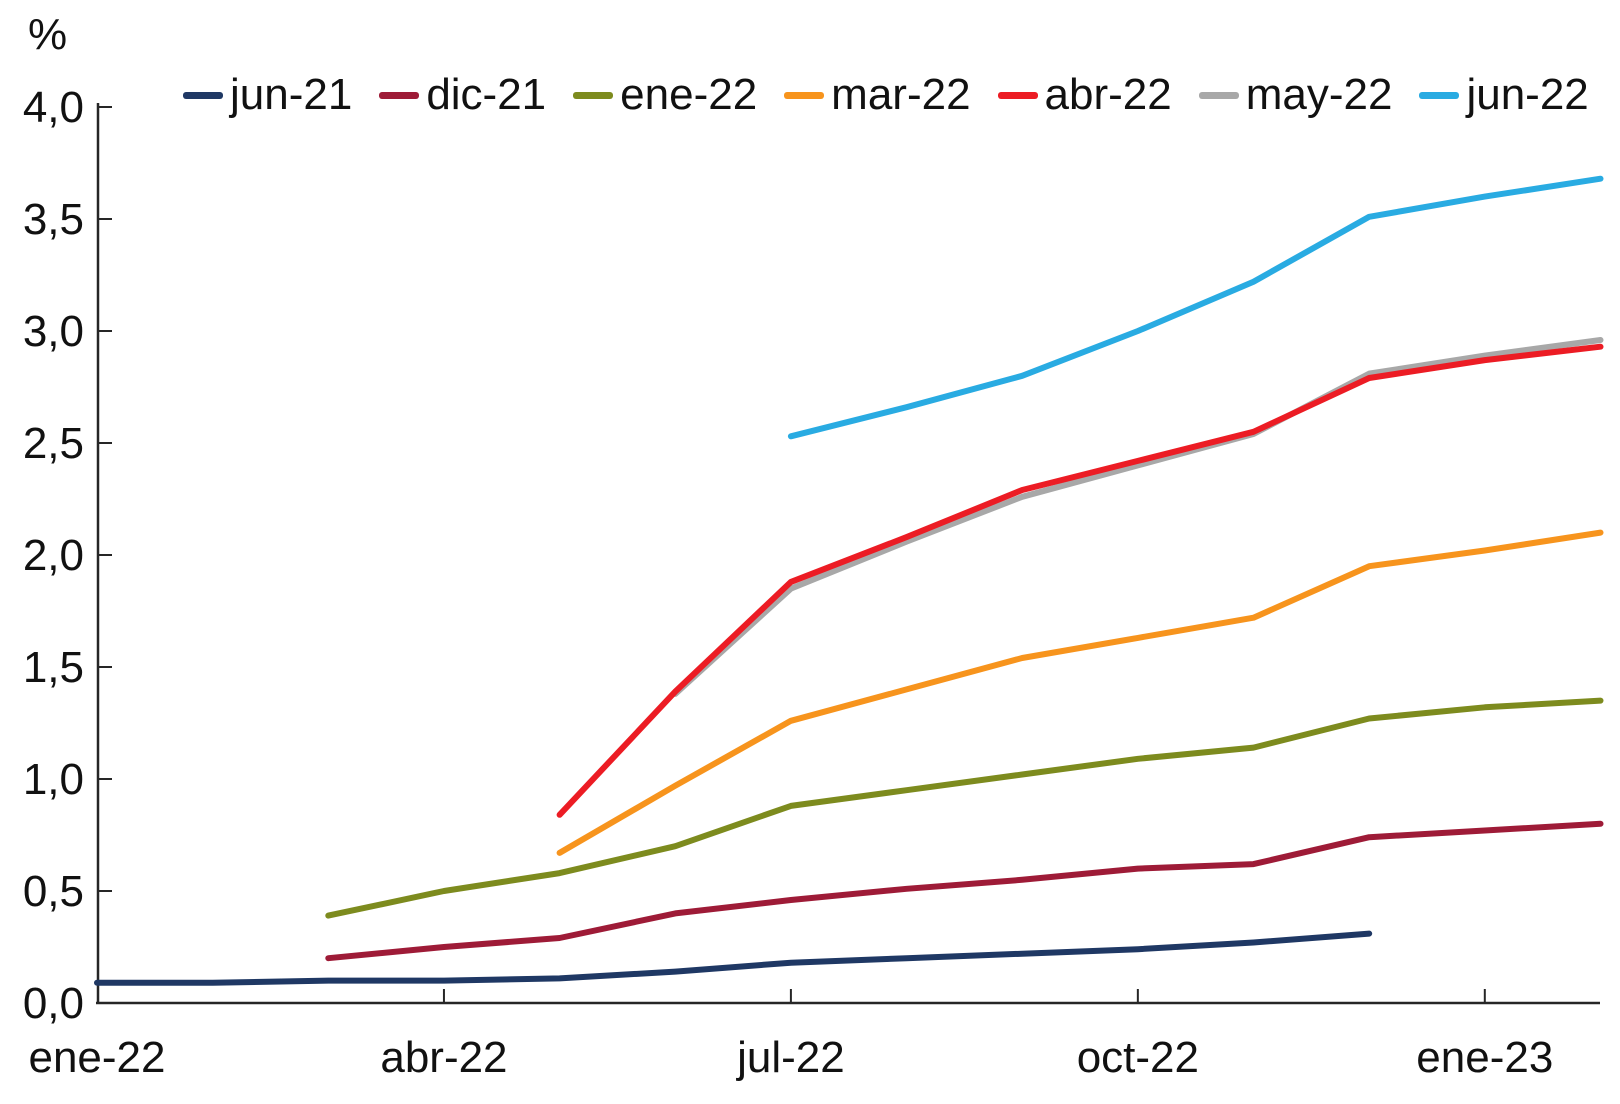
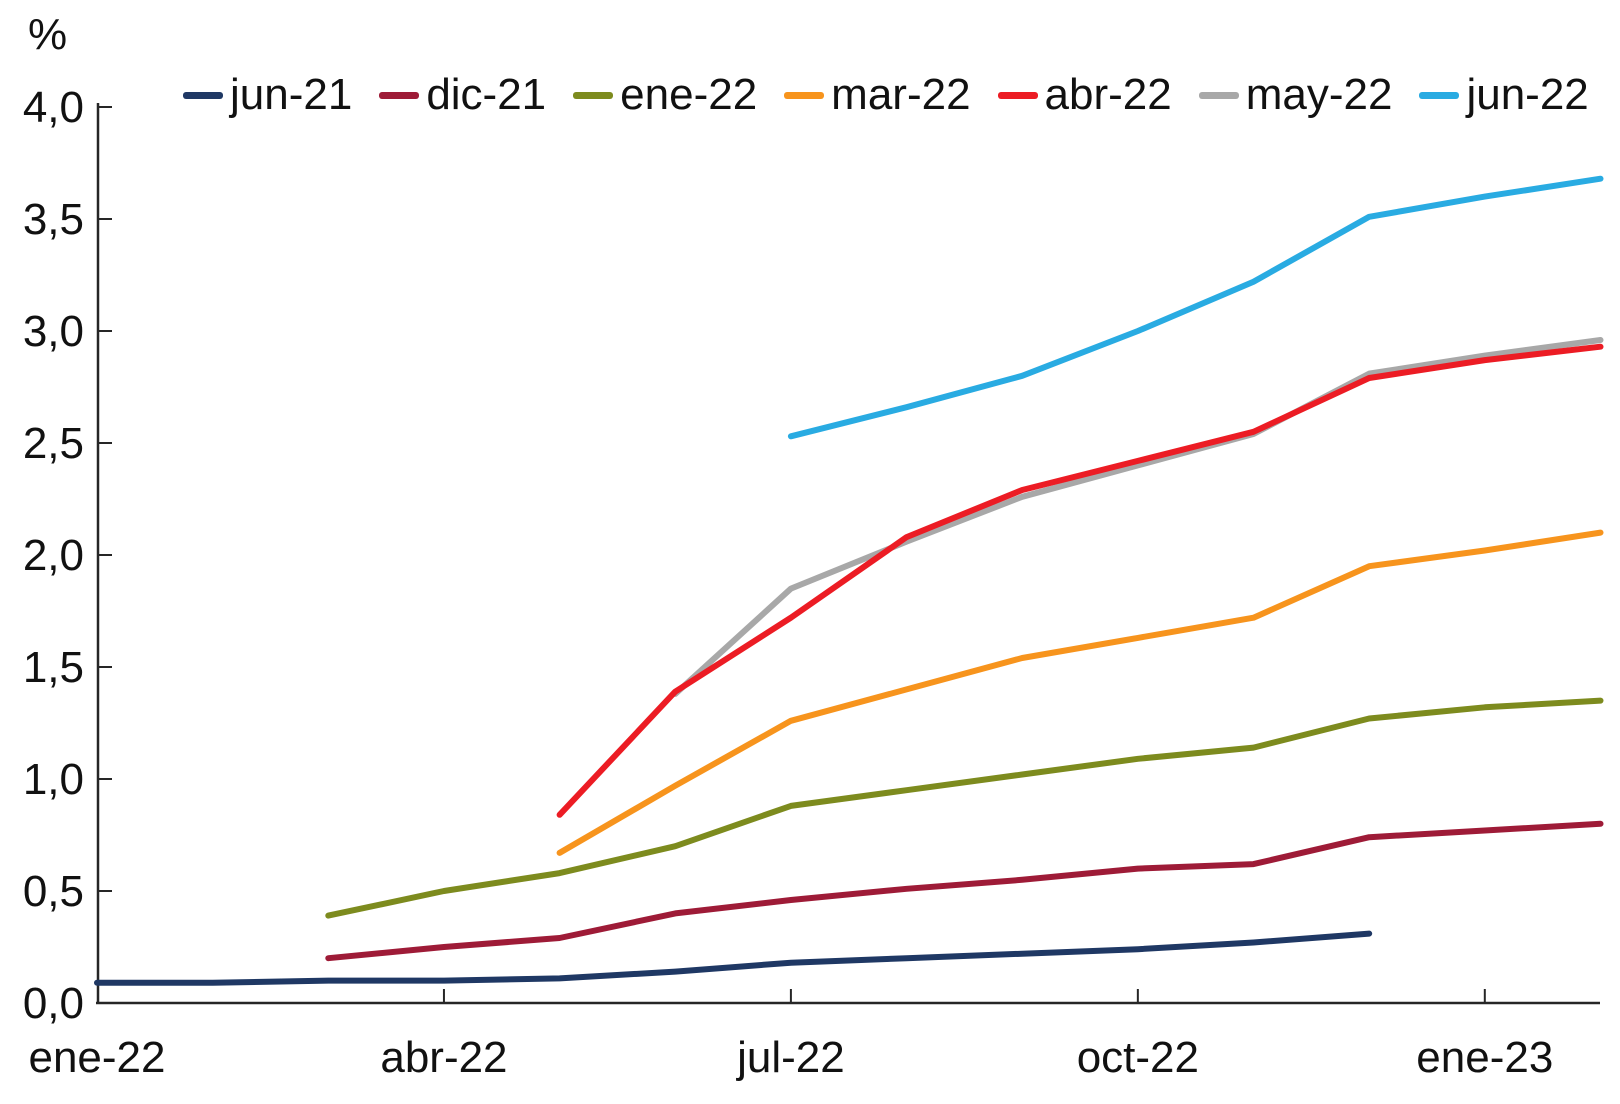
abr-22/jul-22: 1,88 -> 1,72
